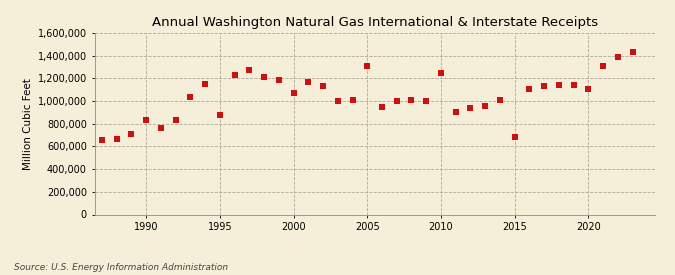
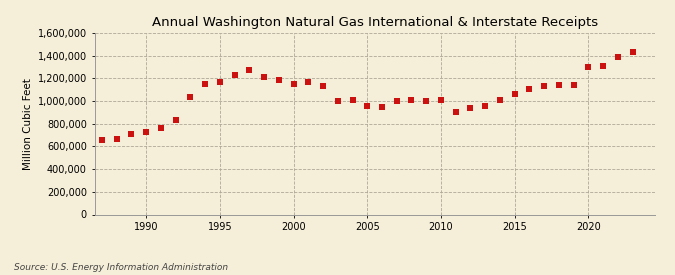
1990: 830,000 -> 730,000
1995: 880,000 -> 1,170,000
2000: 1,070,000 -> 1,150,000
2005: 1,310,000 -> 960,000
2010: 1,250,000 -> 1,010,000
2015: 680,000 -> 1,060,000
2020: 1,110,000 -> 1,300,000
